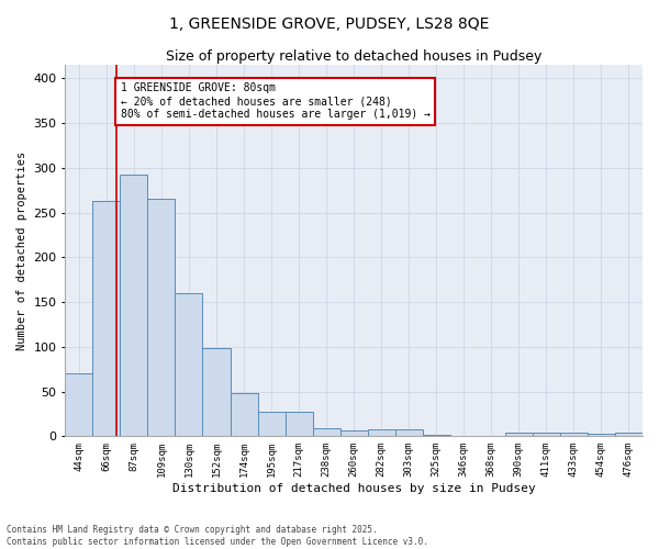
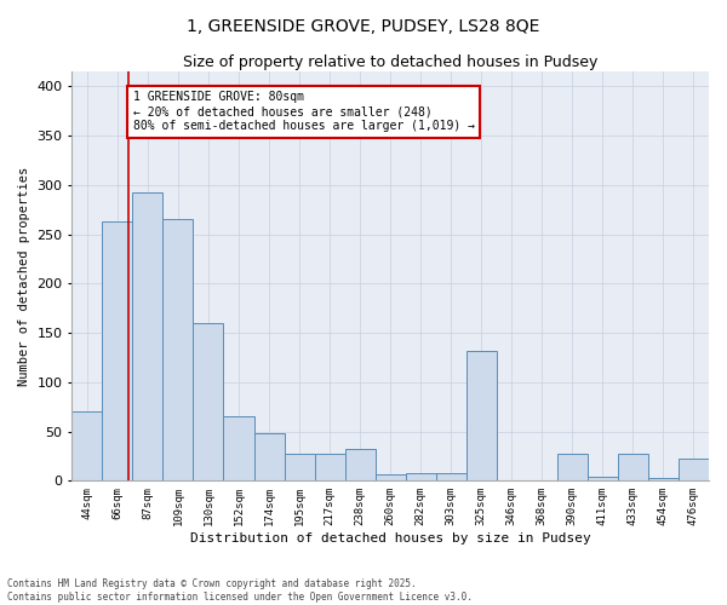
152sqm: 99 -> 66
238sqm: 9 -> 32
325sqm: 2 -> 132
390sqm: 4 -> 28
433sqm: 4 -> 28
476sqm: 4 -> 22
